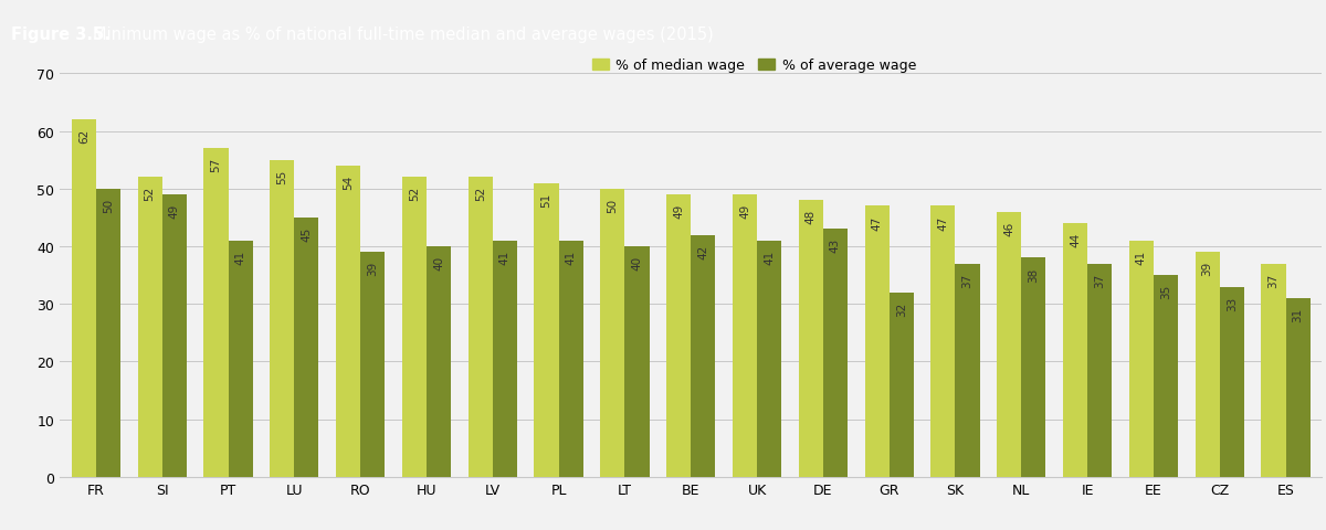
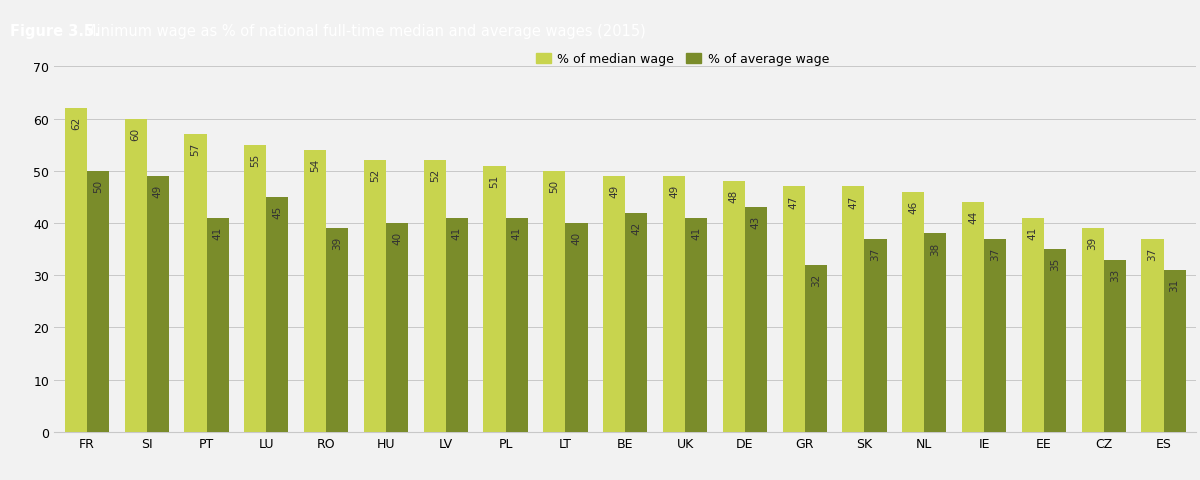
% of median wage/SI: 52 -> 60
